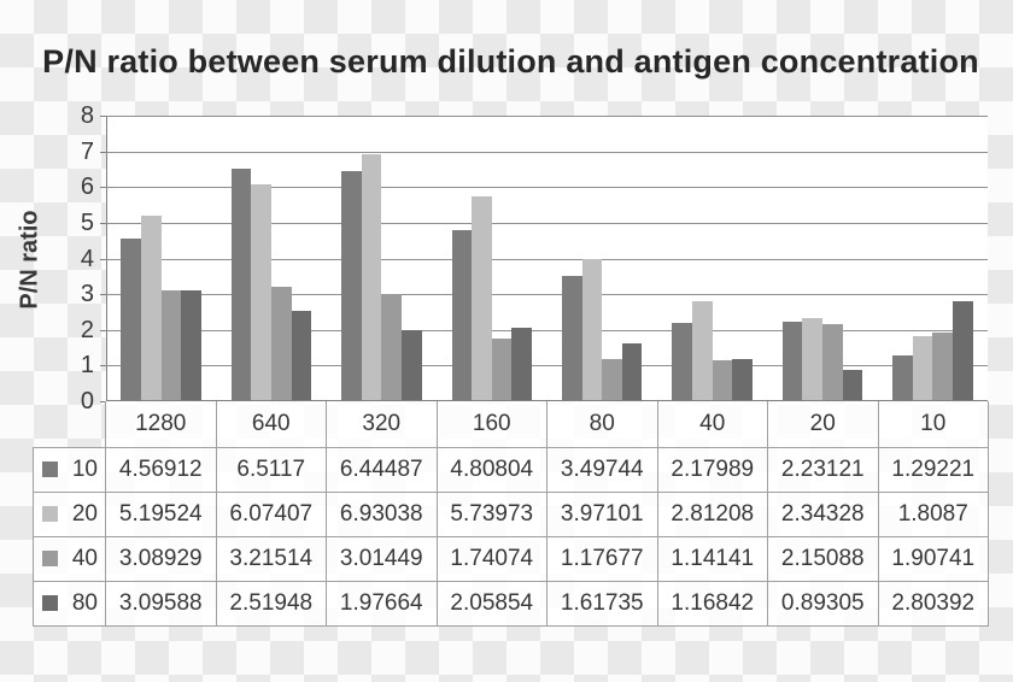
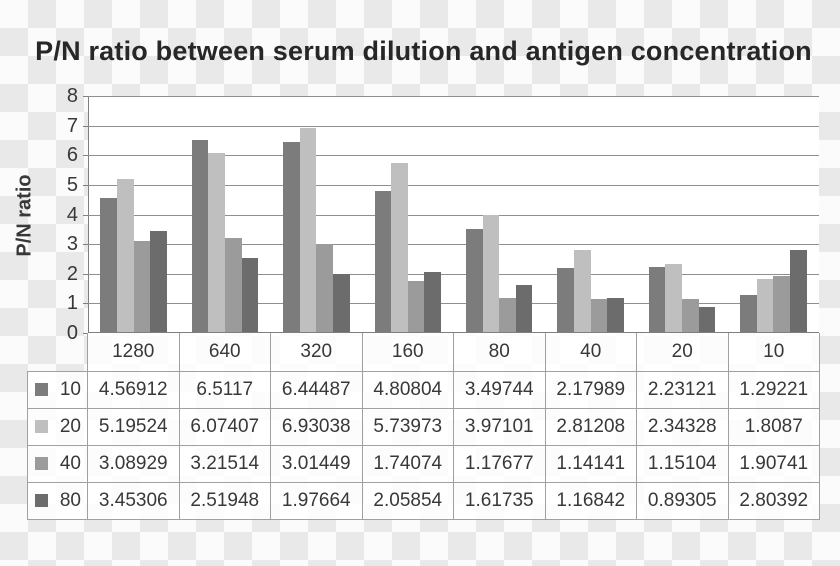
80/1280: 3.09588 -> 3.45306
40/20: 2.15088 -> 1.15104
